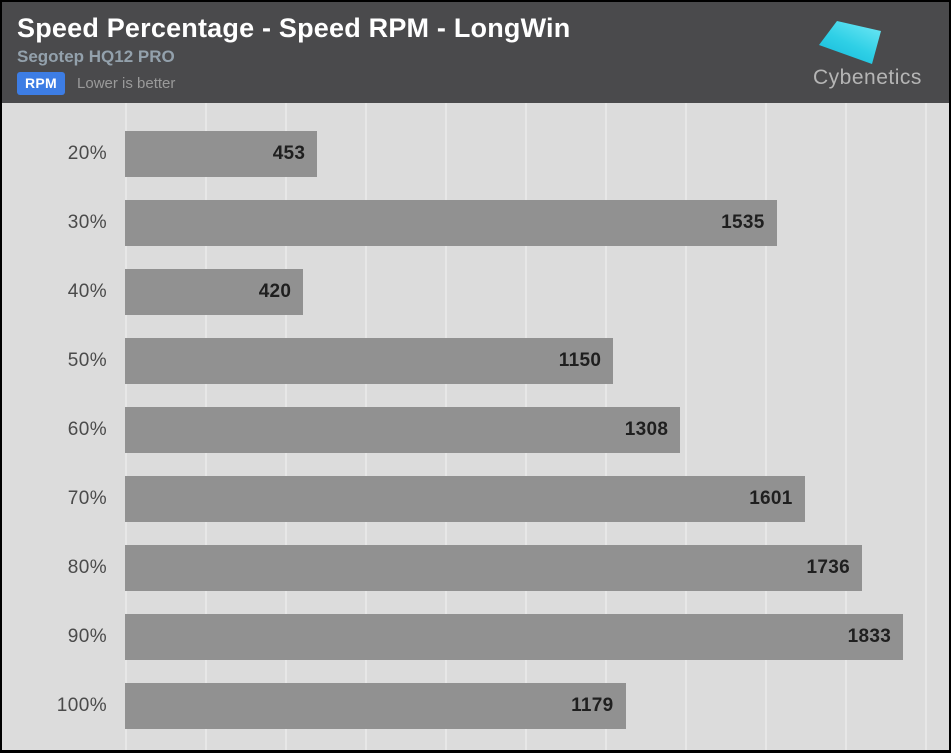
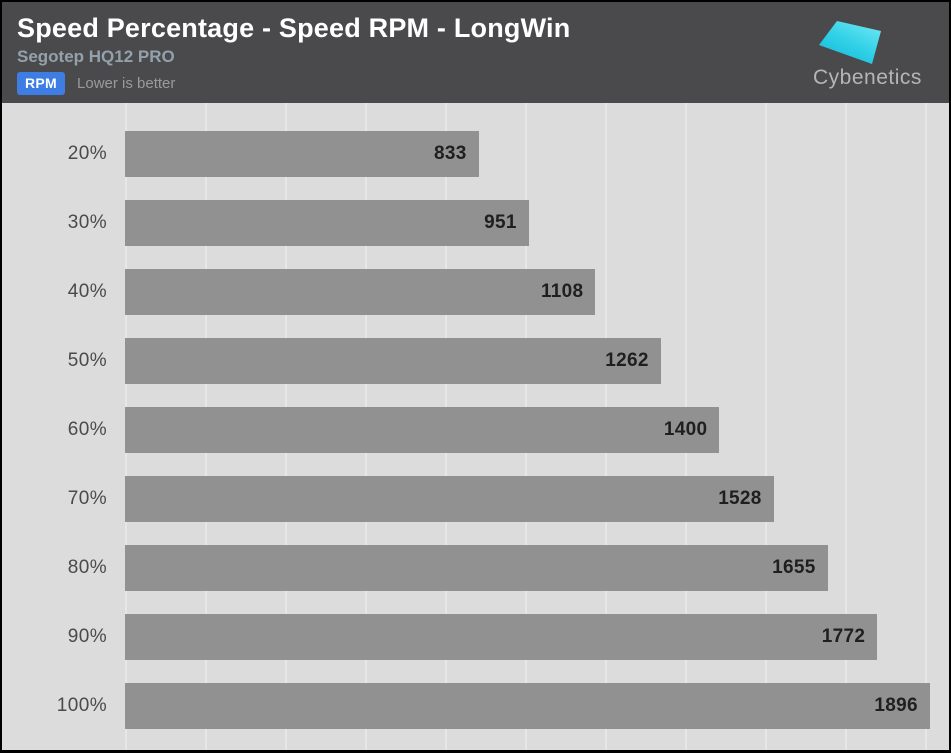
20%: 453 -> 833
30%: 1535 -> 951
40%: 420 -> 1108
50%: 1150 -> 1262
60%: 1308 -> 1400
70%: 1601 -> 1528
80%: 1736 -> 1655
90%: 1833 -> 1772
100%: 1179 -> 1896
